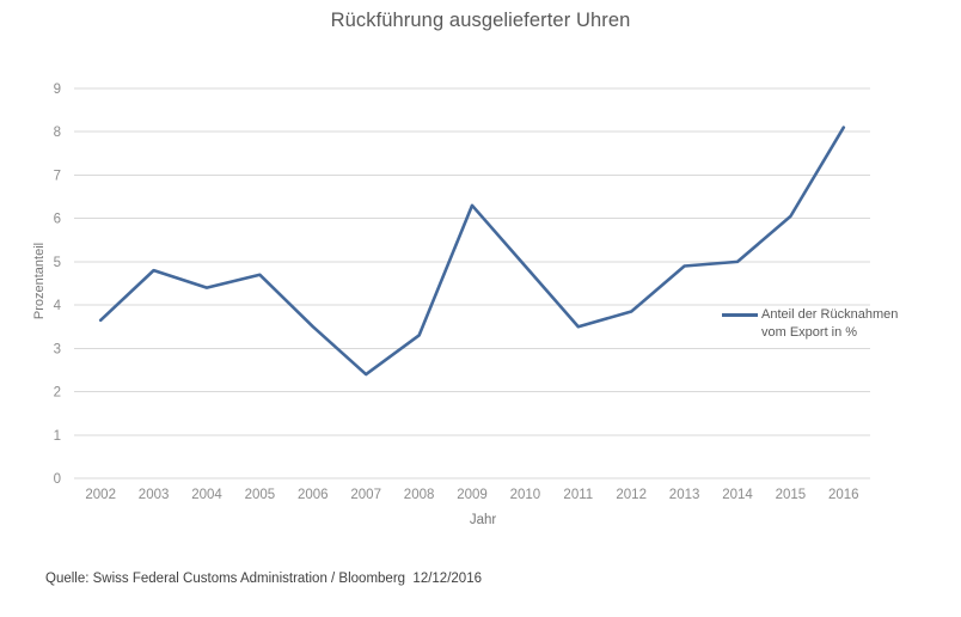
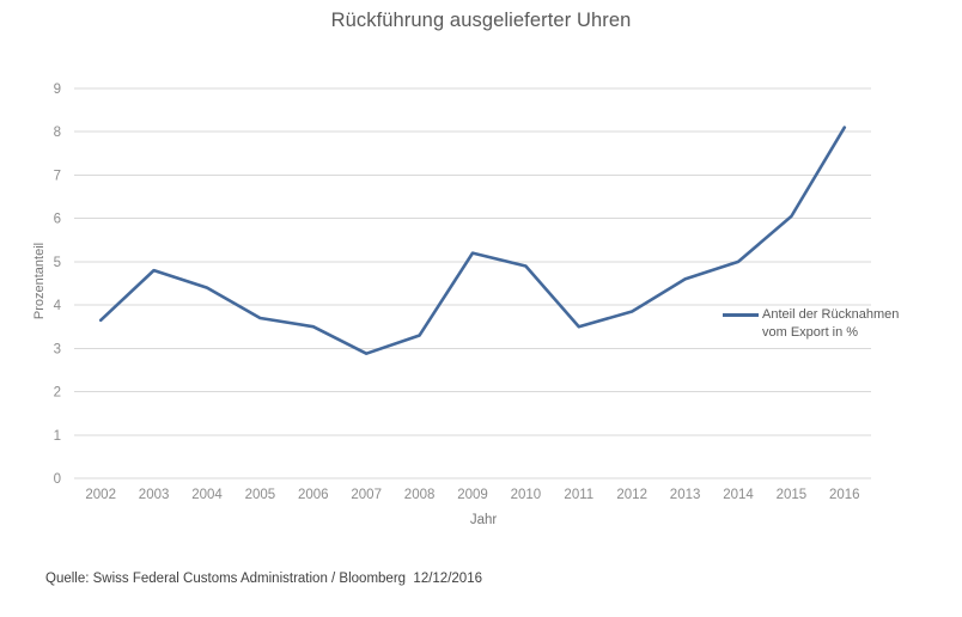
2005: 4.7 -> 3.7
2007: 2.4 -> 2.9
2009: 6.3 -> 5.2
2013: 4.9 -> 4.6
